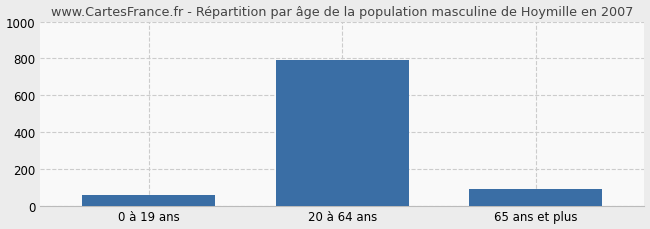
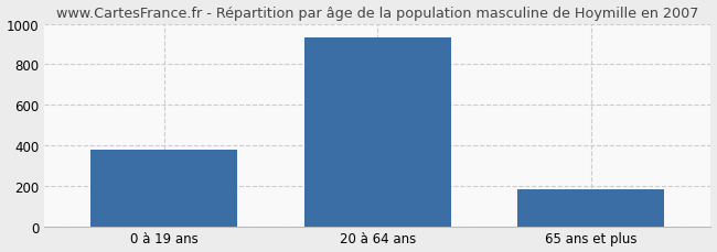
0 à 19 ans: 60 -> 380
20 à 64 ans: 790 -> 930
65 ans et plus: 90 -> 180
